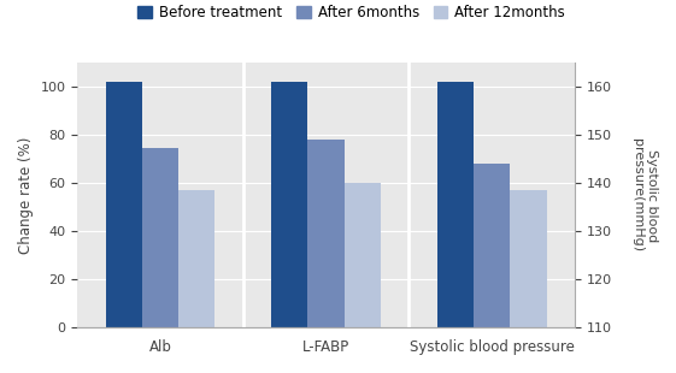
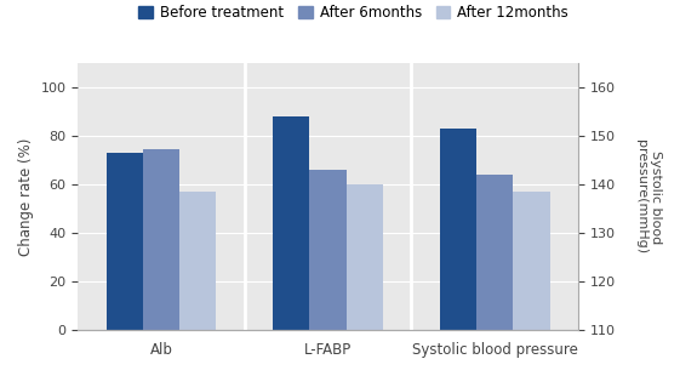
Before treatment/Alb: 102 -> 73
Before treatment/L-FABP: 102 -> 88
After 6months/L-FABP: 78.0 -> 66.0
Before treatment/Systolic blood pressure: 102 -> 83
After 6months/Systolic blood pressure: 68.0 -> 64.0
